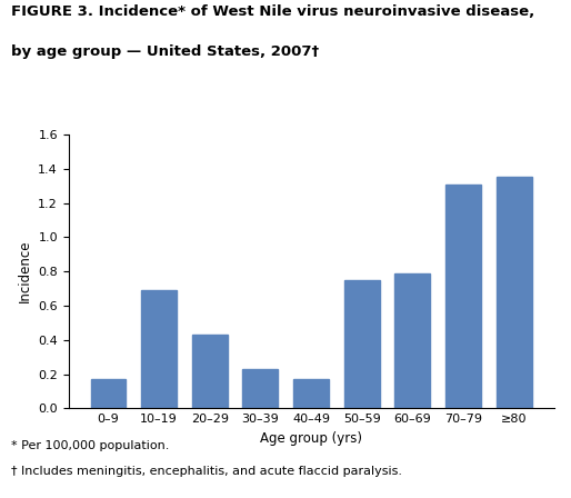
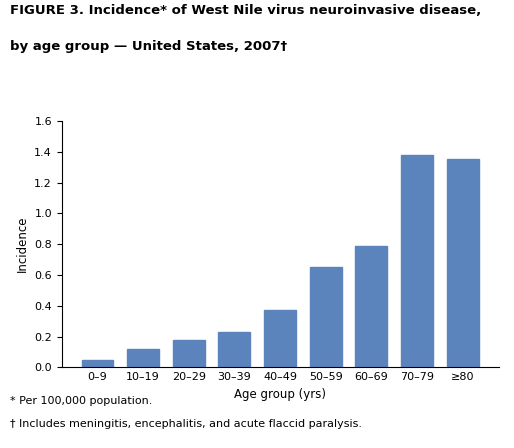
0–9: 0.17 -> 0.05
10–19: 0.69 -> 0.12
20–29: 0.43 -> 0.18
40–49: 0.17 -> 0.37
50–59: 0.75 -> 0.65
70–79: 1.31 -> 1.38
